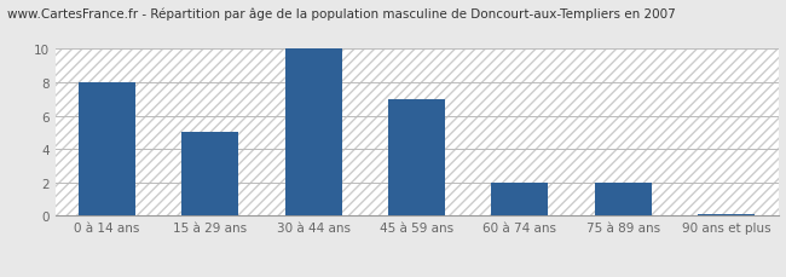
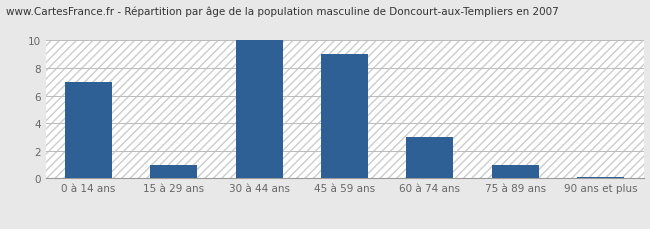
0 à 14 ans: 8.0 -> 7.0
15 à 29 ans: 5.0 -> 1.0
45 à 59 ans: 7.0 -> 9.0
60 à 74 ans: 2.0 -> 3.0
75 à 89 ans: 2.0 -> 1.0
